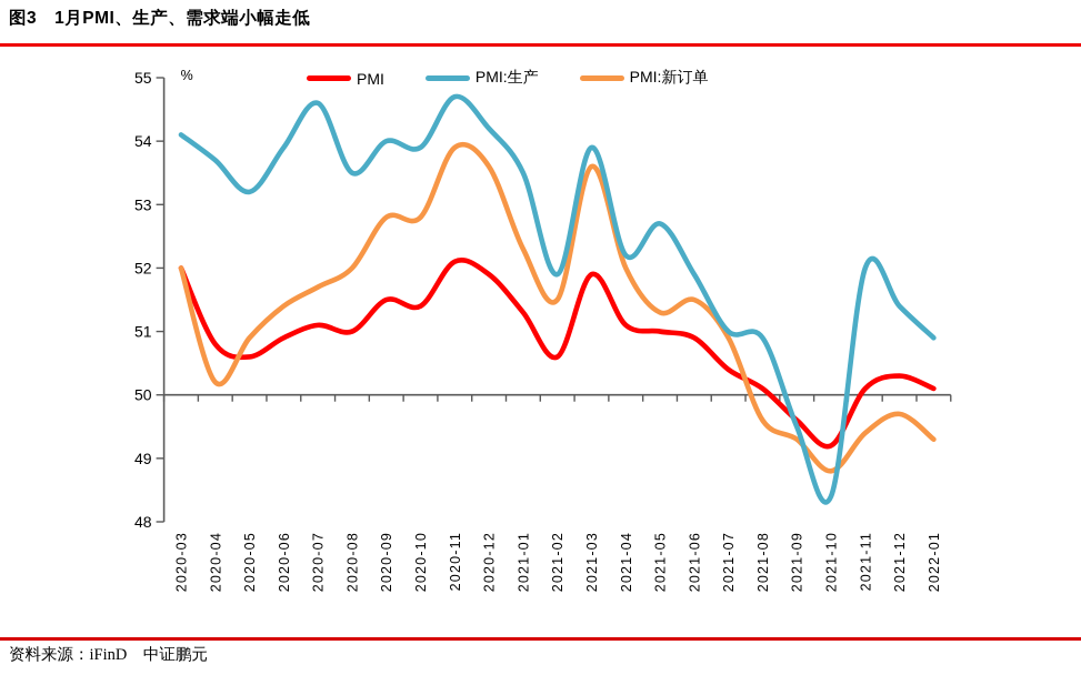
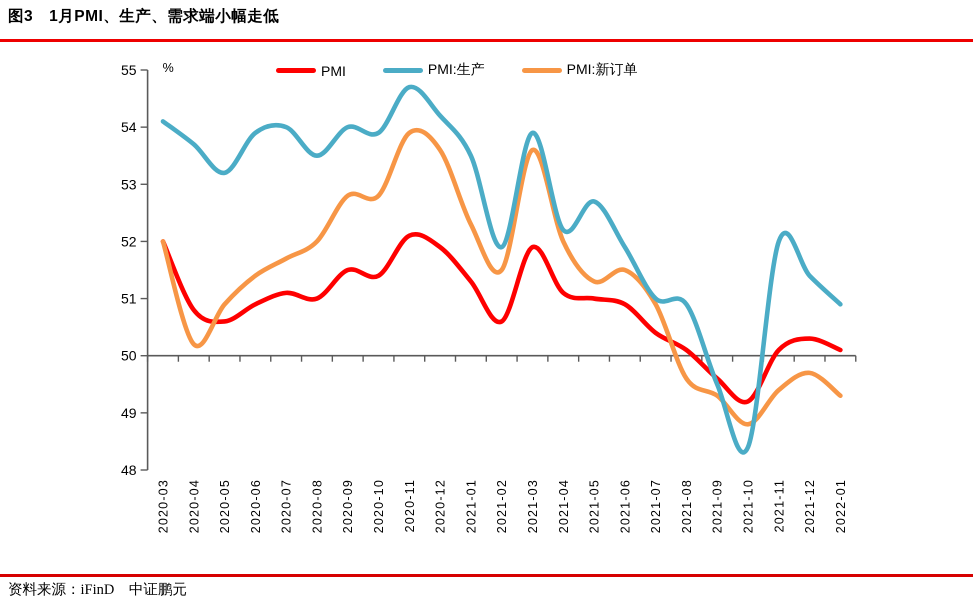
PMI:生产/2020-07: 54.6 -> 54.0
